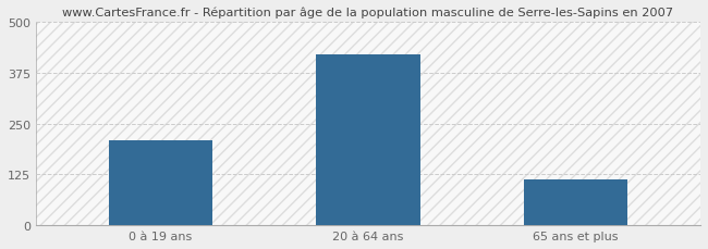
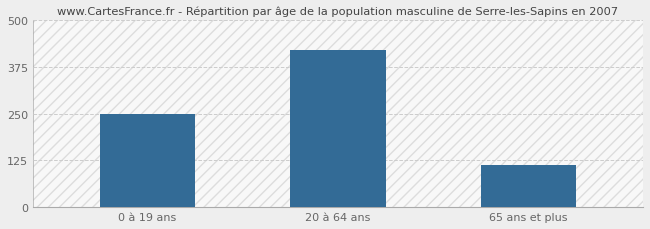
0 à 19 ans: 210 -> 248
